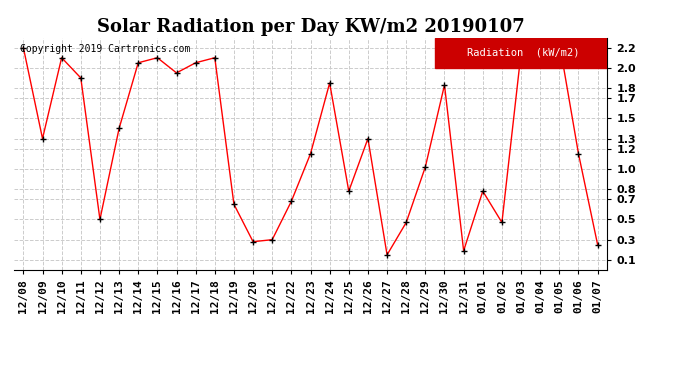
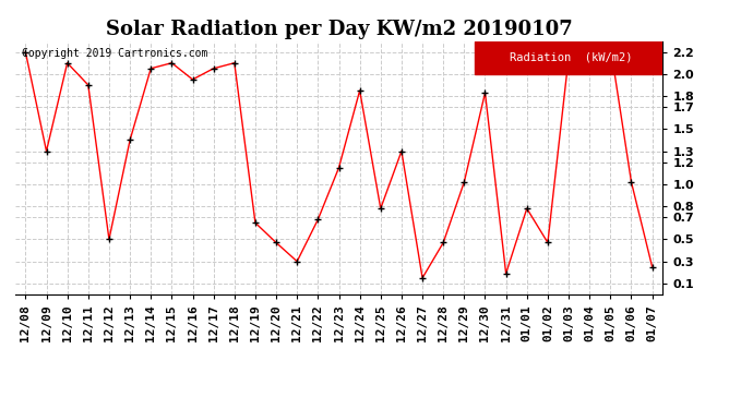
12/20: 0.28 -> 0.47
01/06: 1.15 -> 1.02
